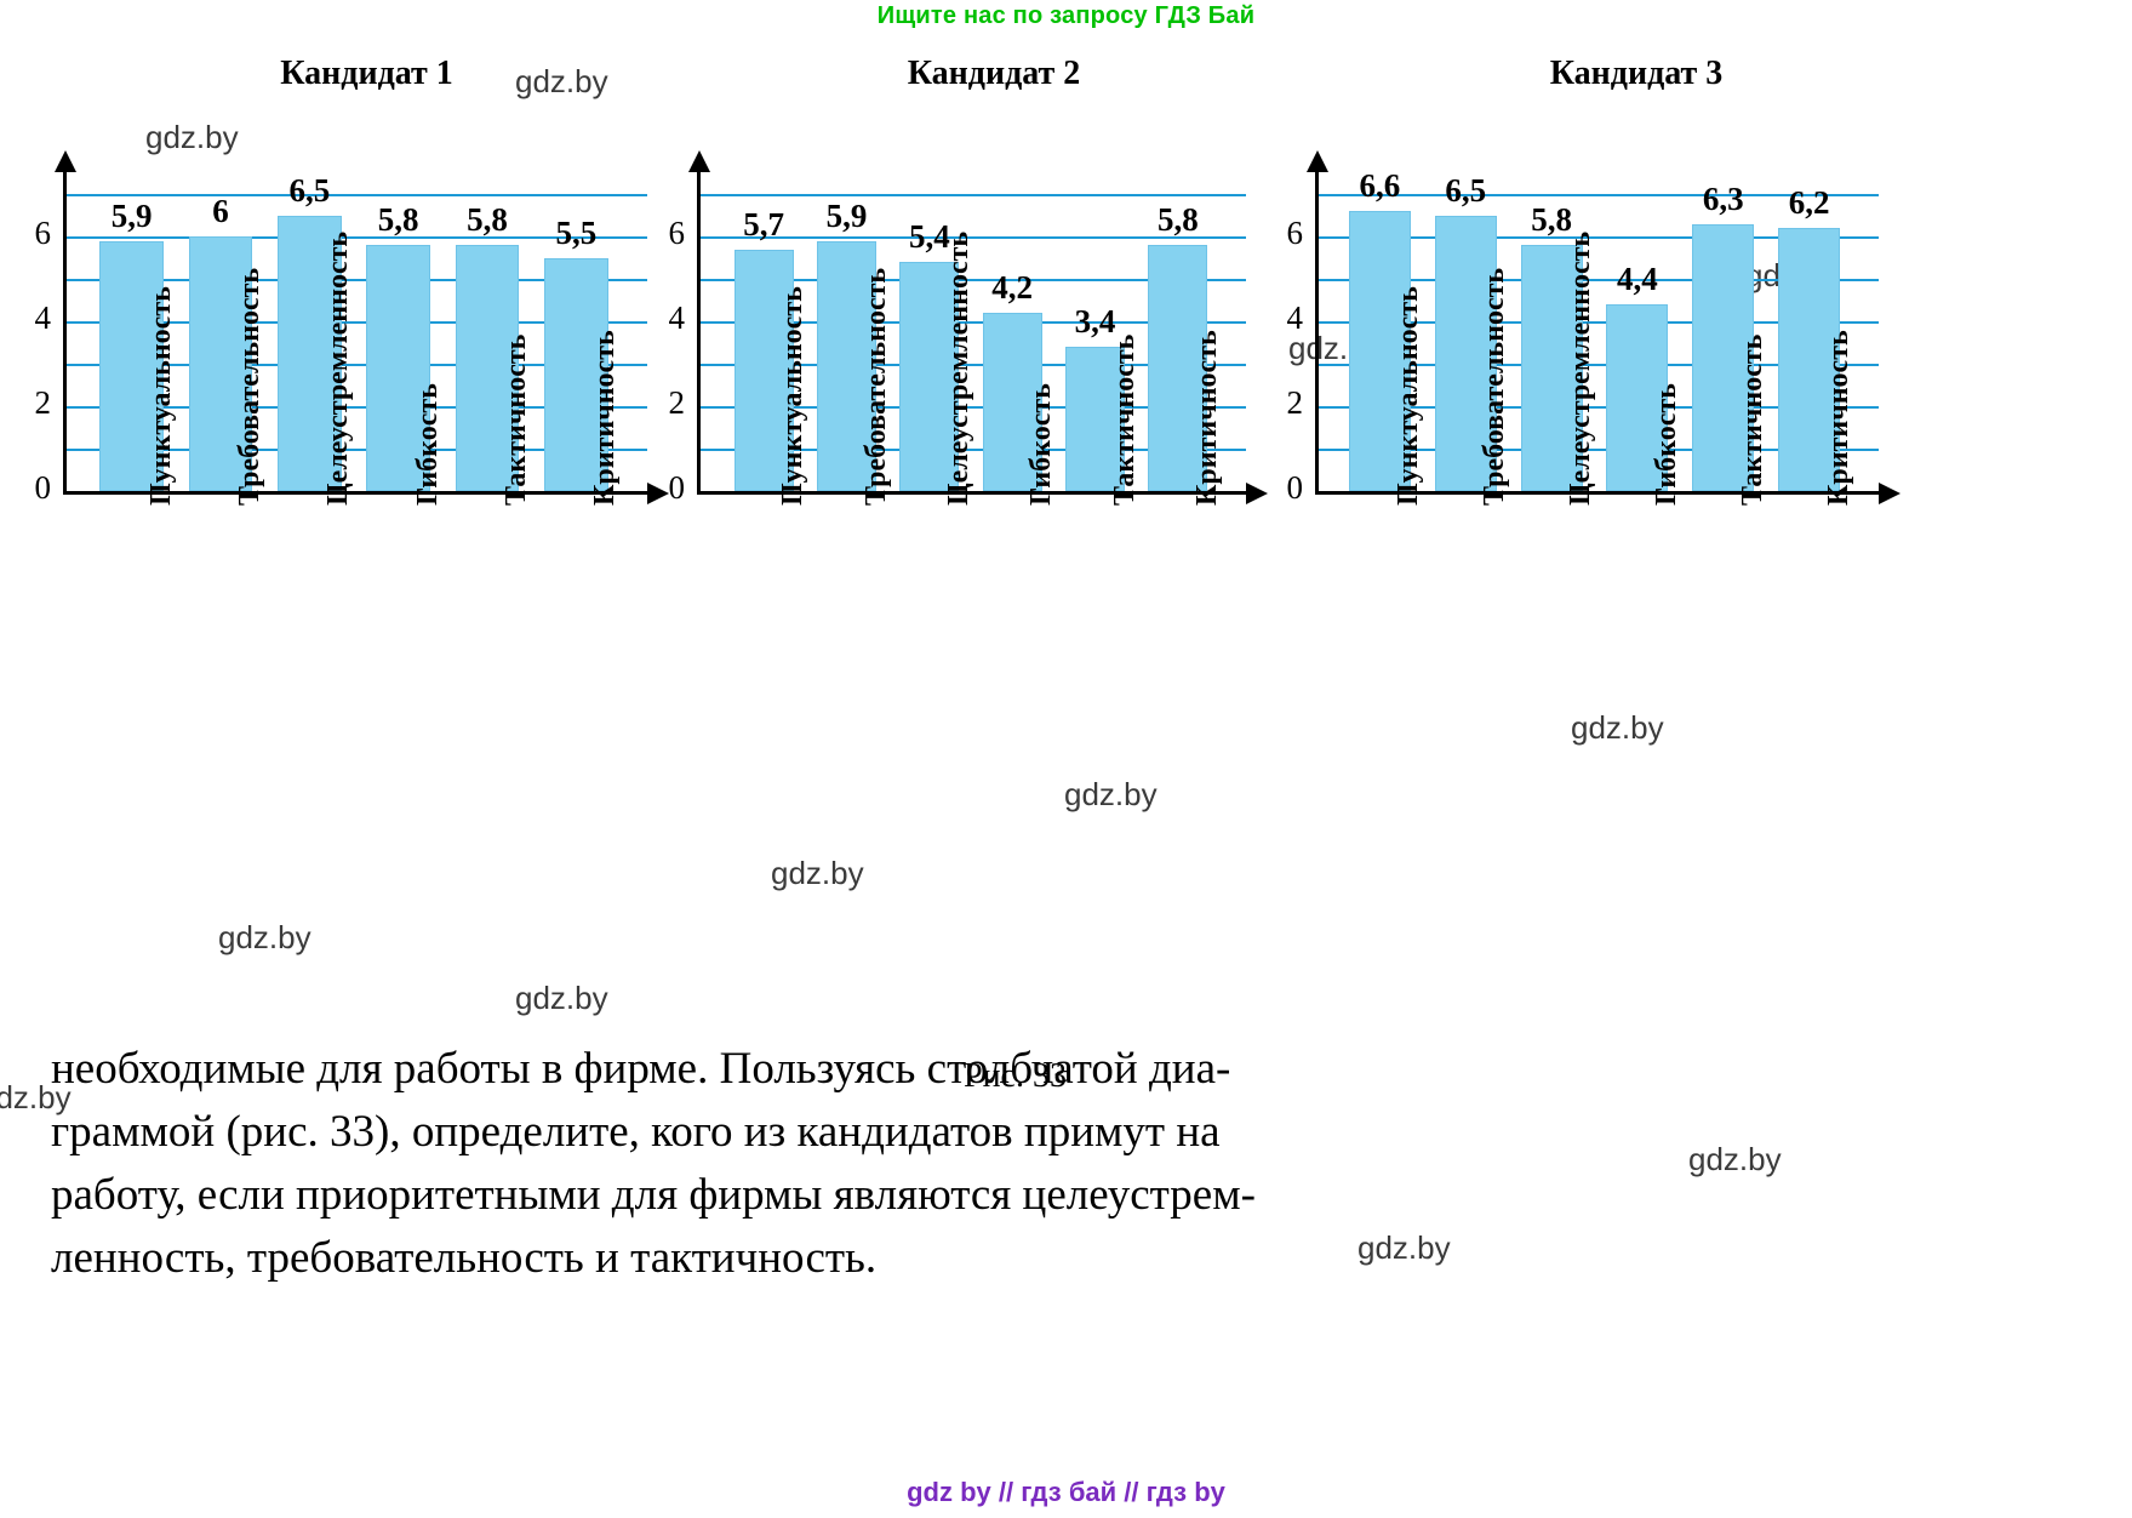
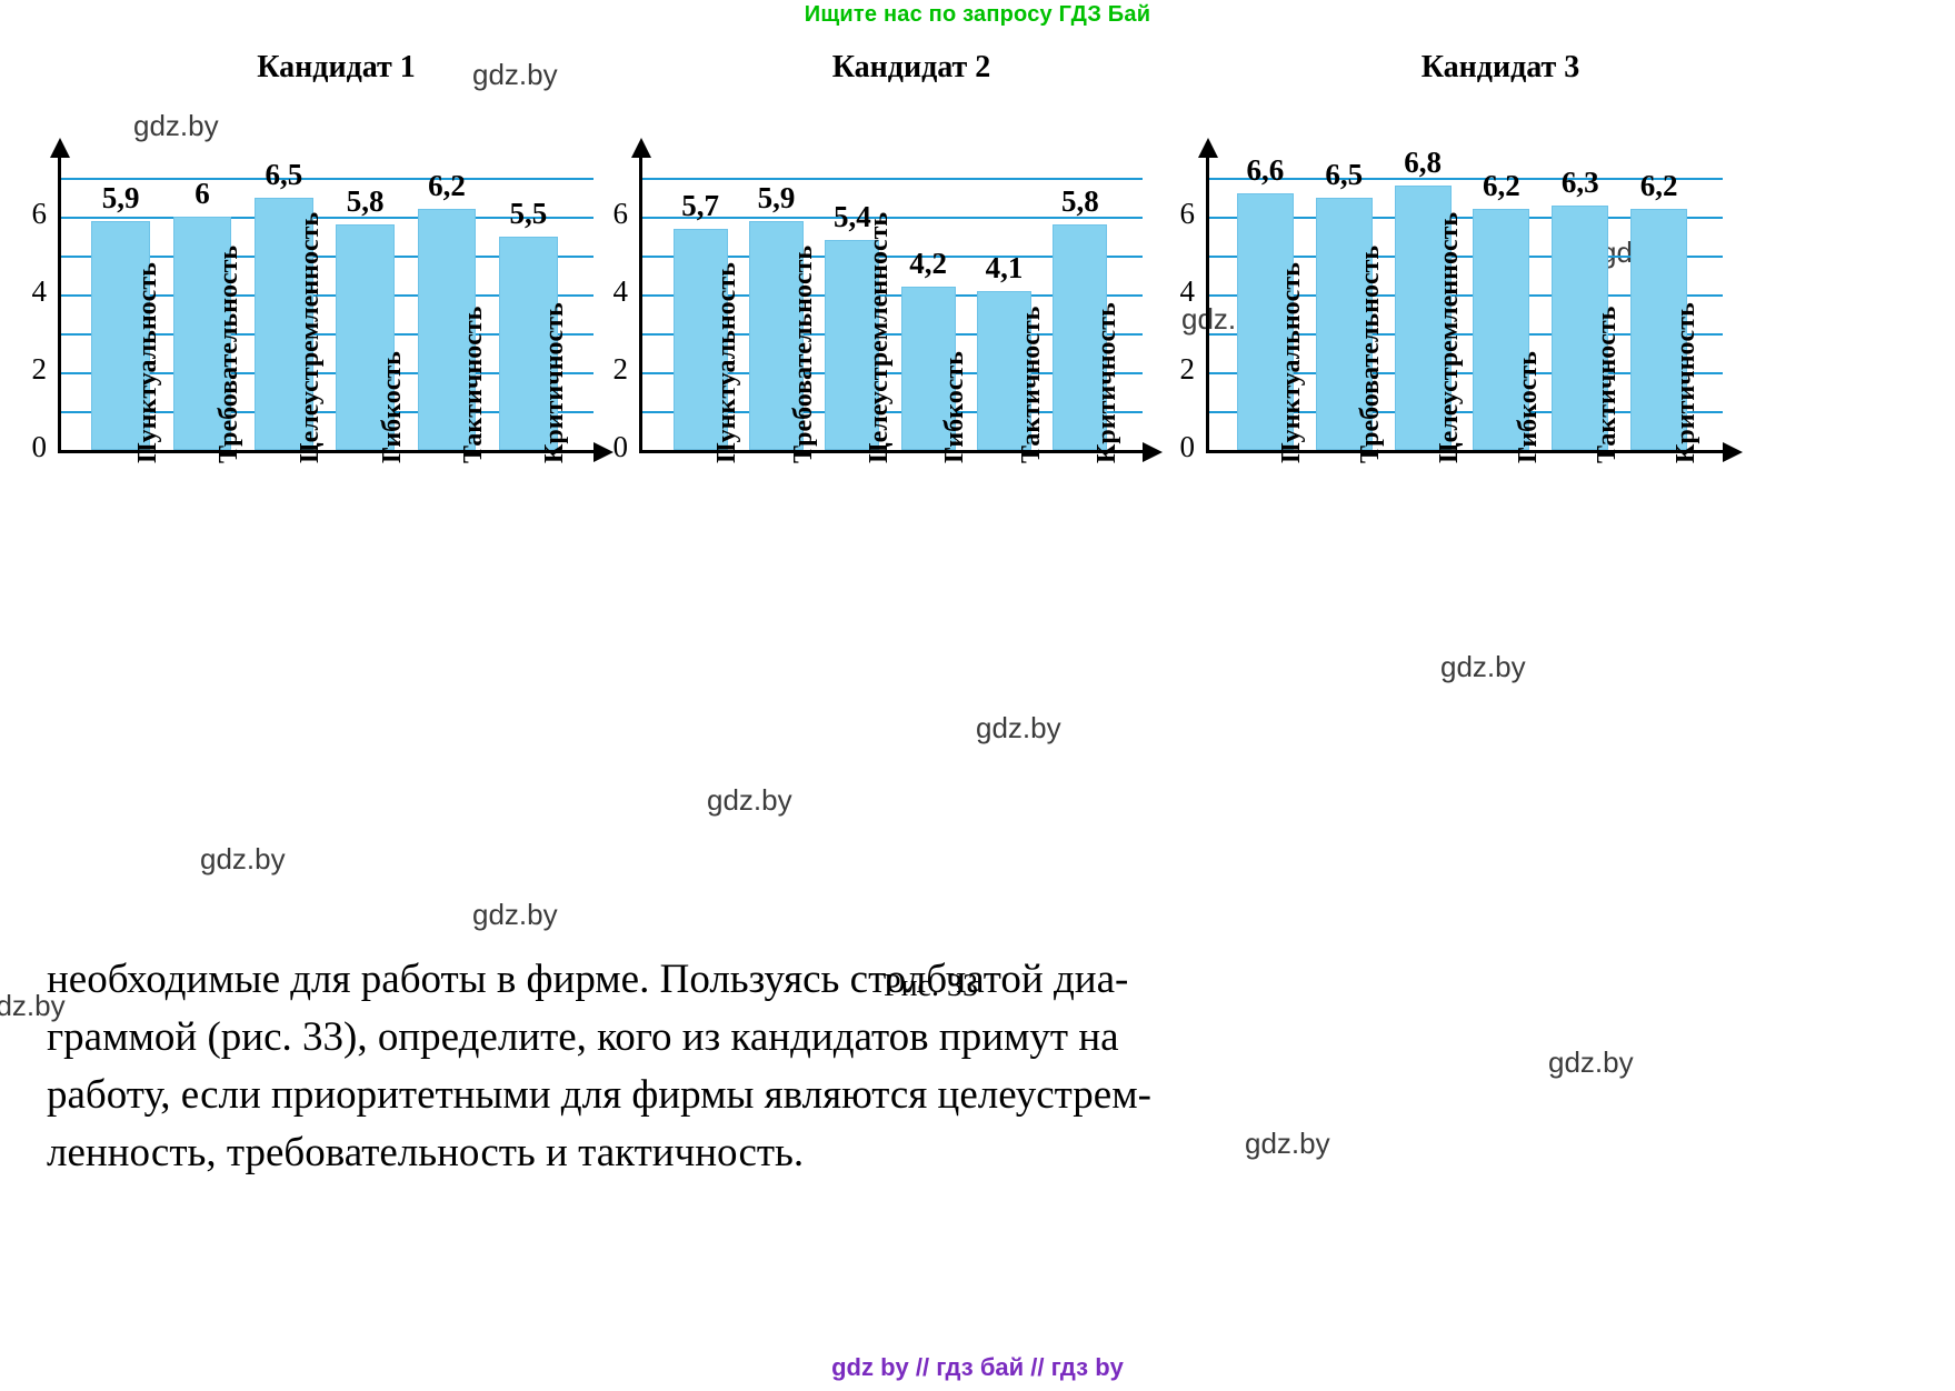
Кандидат 1/Тактичность: 5,8 -> 6,2
Кандидат 2/Тактичность: 3,4 -> 4,1
Кандидат 3/Целеустремленность: 5,8 -> 6,8
Кандидат 3/Гибкость: 4,4 -> 6,2
